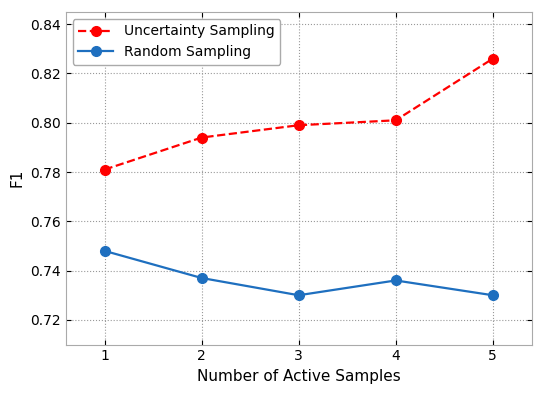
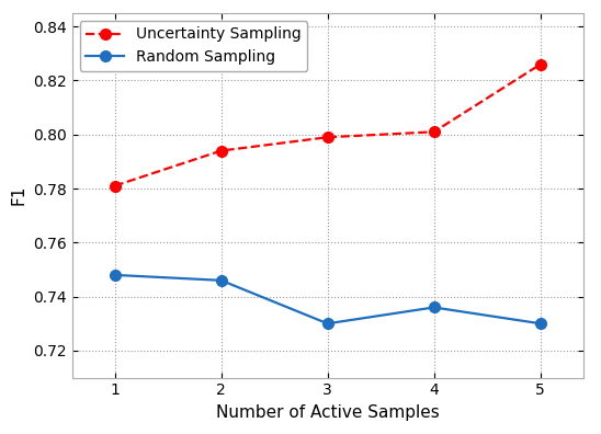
Random Sampling/2: 0.737 -> 0.746
